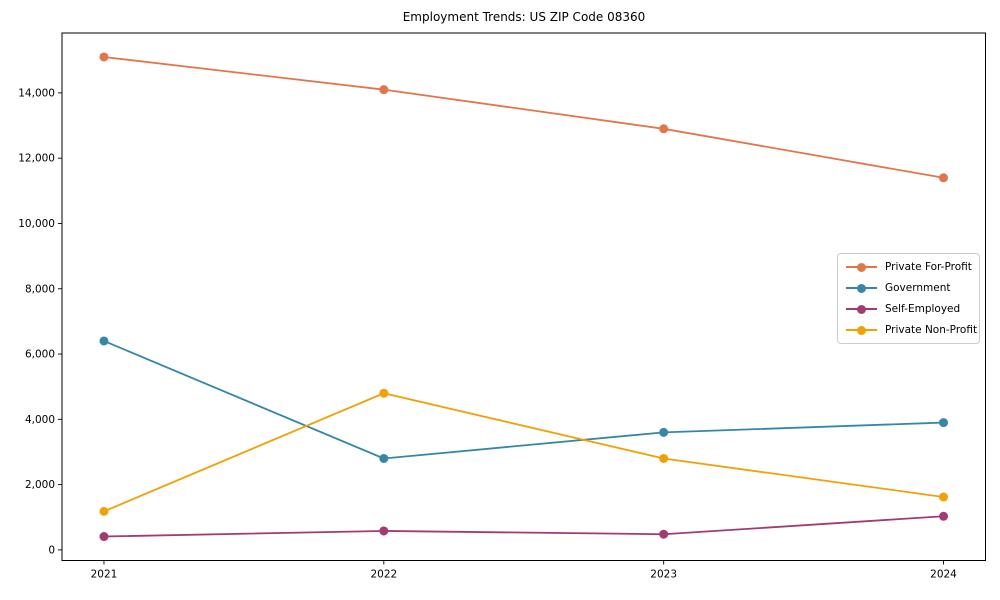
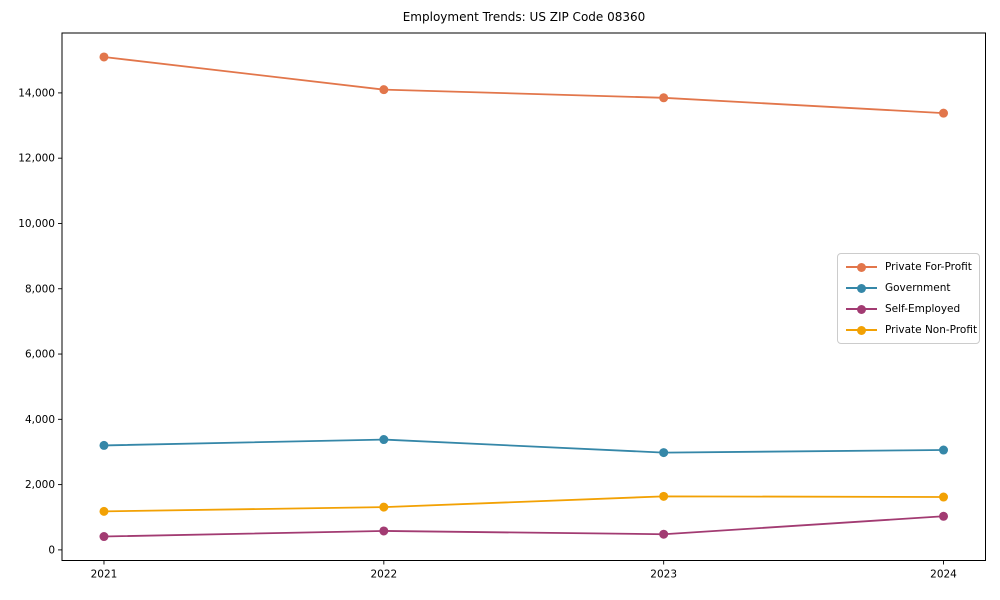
Government/2021: 6400 -> 3200
Government/2022: 2800 -> 3400
Private Non-Profit/2022: 4800 -> 1300
Private For-Profit/2023: 12900 -> 13800
Government/2023: 3600 -> 3000
Private Non-Profit/2023: 2800 -> 1600
Private For-Profit/2024: 11400 -> 13400
Government/2024: 3900 -> 3100
